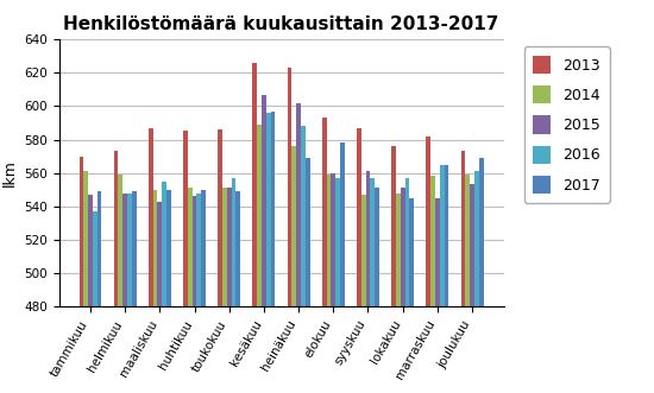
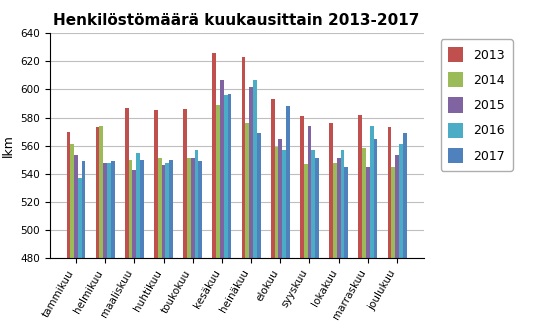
2015/tammikuu: 547 -> 553
2014/helmikuu: 559 -> 574
2016/heinäkuu: 588 -> 607
2015/elokuu: 560 -> 565
2017/elokuu: 578 -> 588
2013/syyskuu: 587 -> 581
2015/syyskuu: 561 -> 574
2016/marraskuu: 565 -> 574
2014/joulukuu: 559 -> 545
